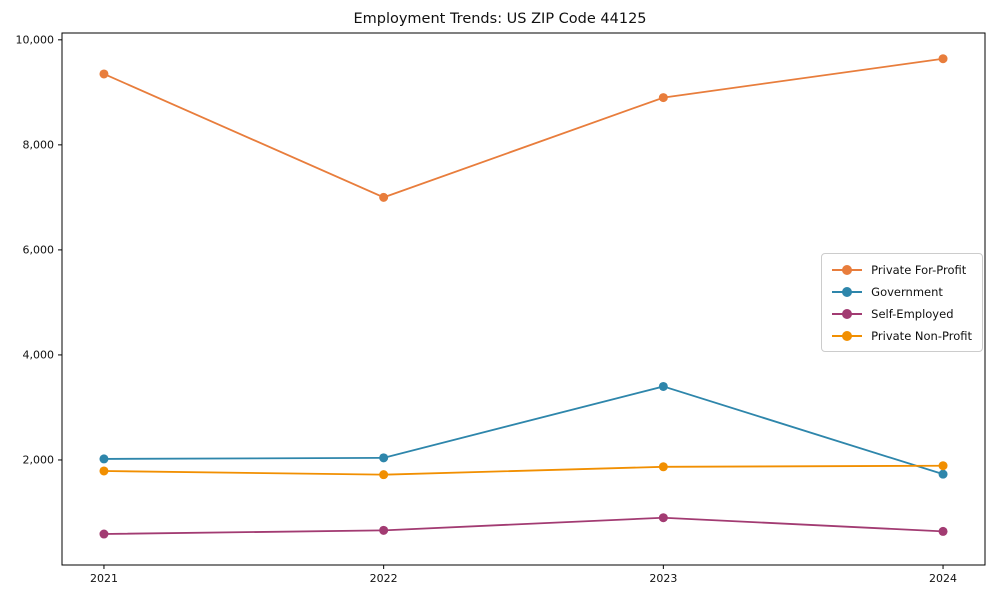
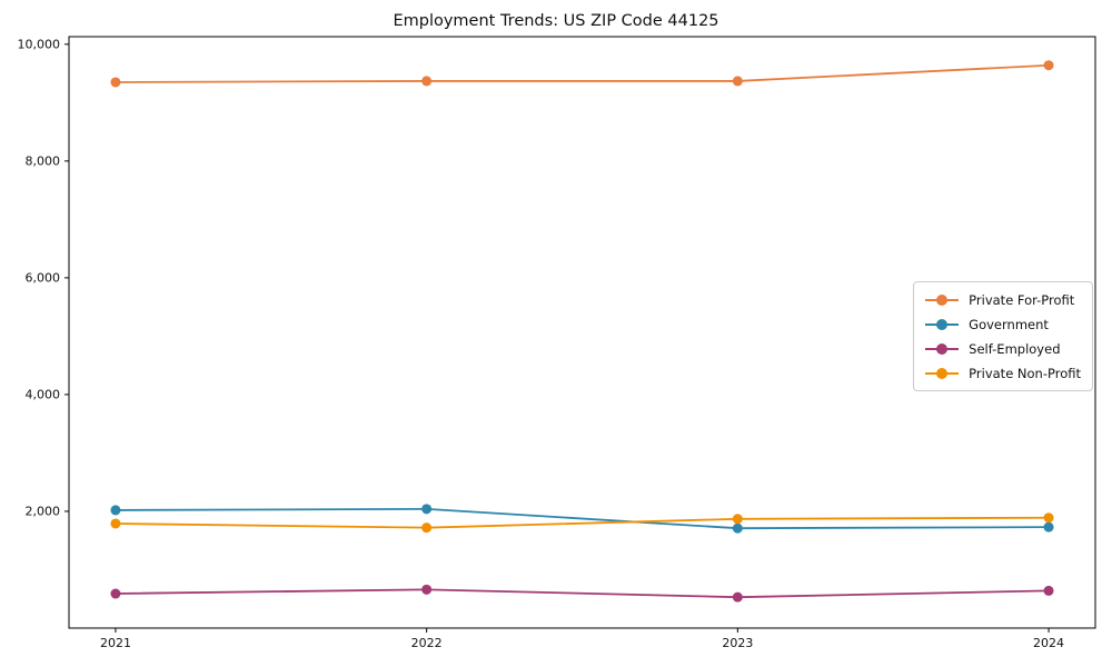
Private For-Profit/2022: 7000 -> 9400
Private For-Profit/2023: 8900 -> 9400
Government/2023: 3400 -> 1700
Self-Employed/2023: 900 -> 500
